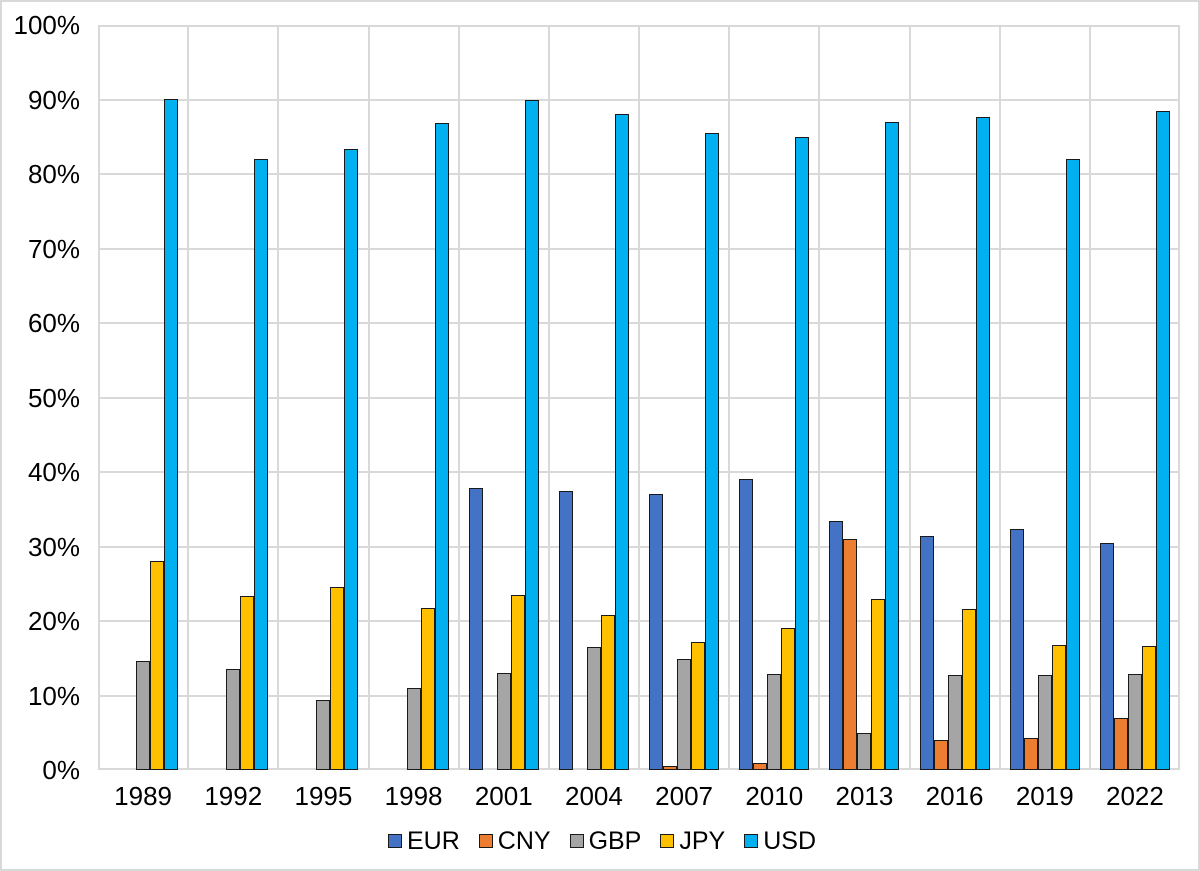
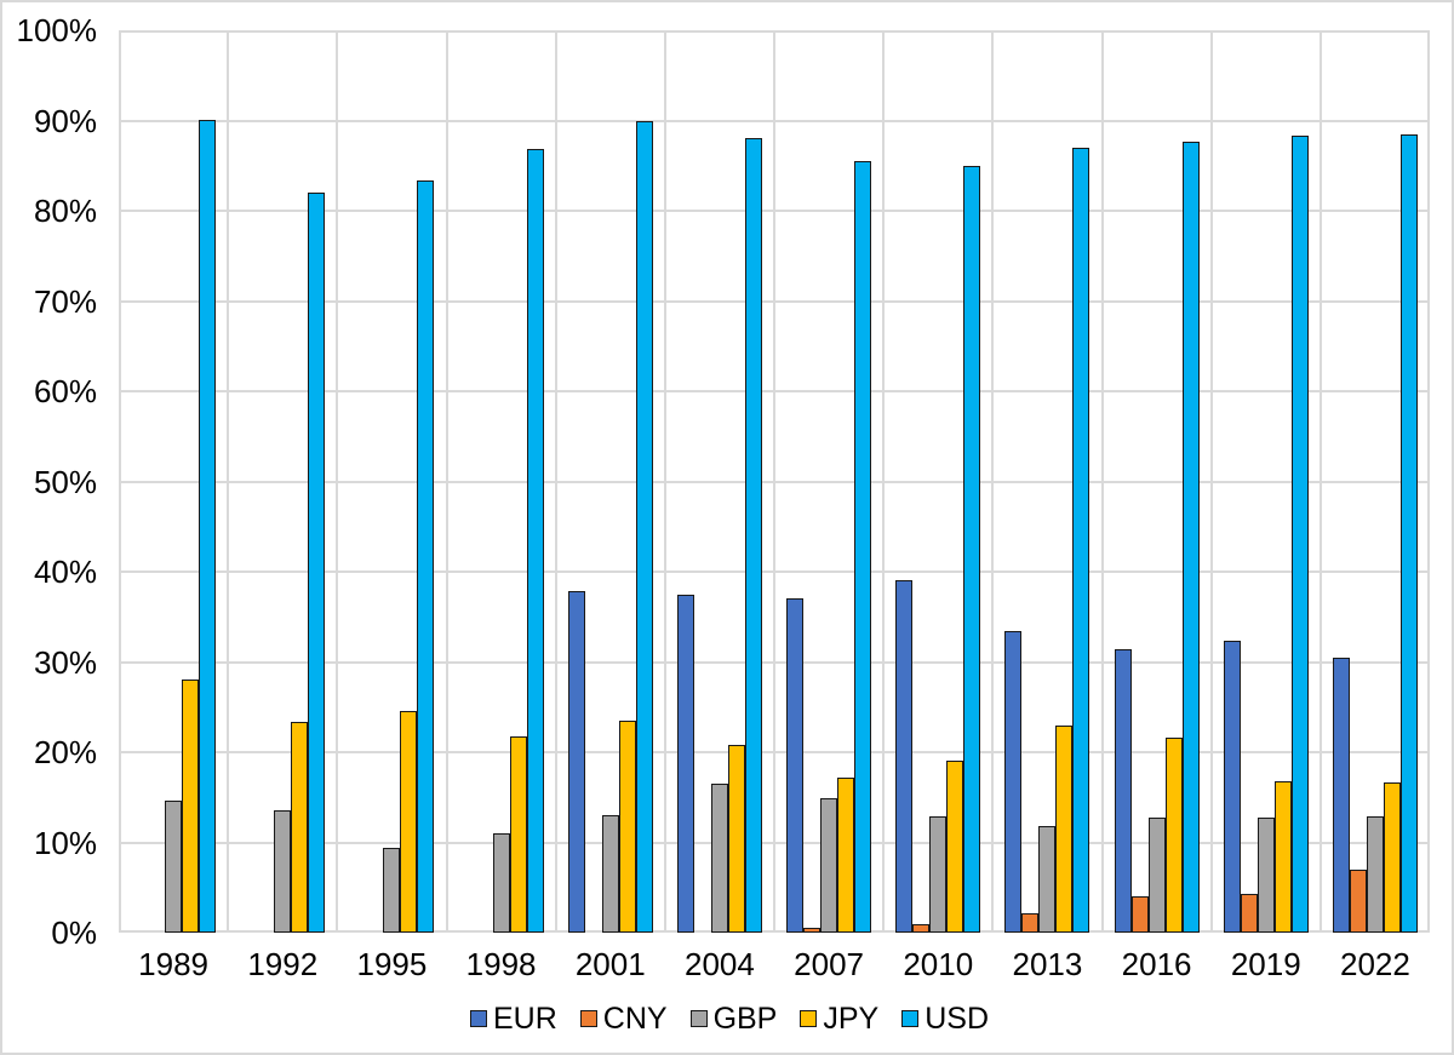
CNY/2013: 31% -> 2%
GBP/2013: 5% -> 12%
USD/2019: 82% -> 88%
